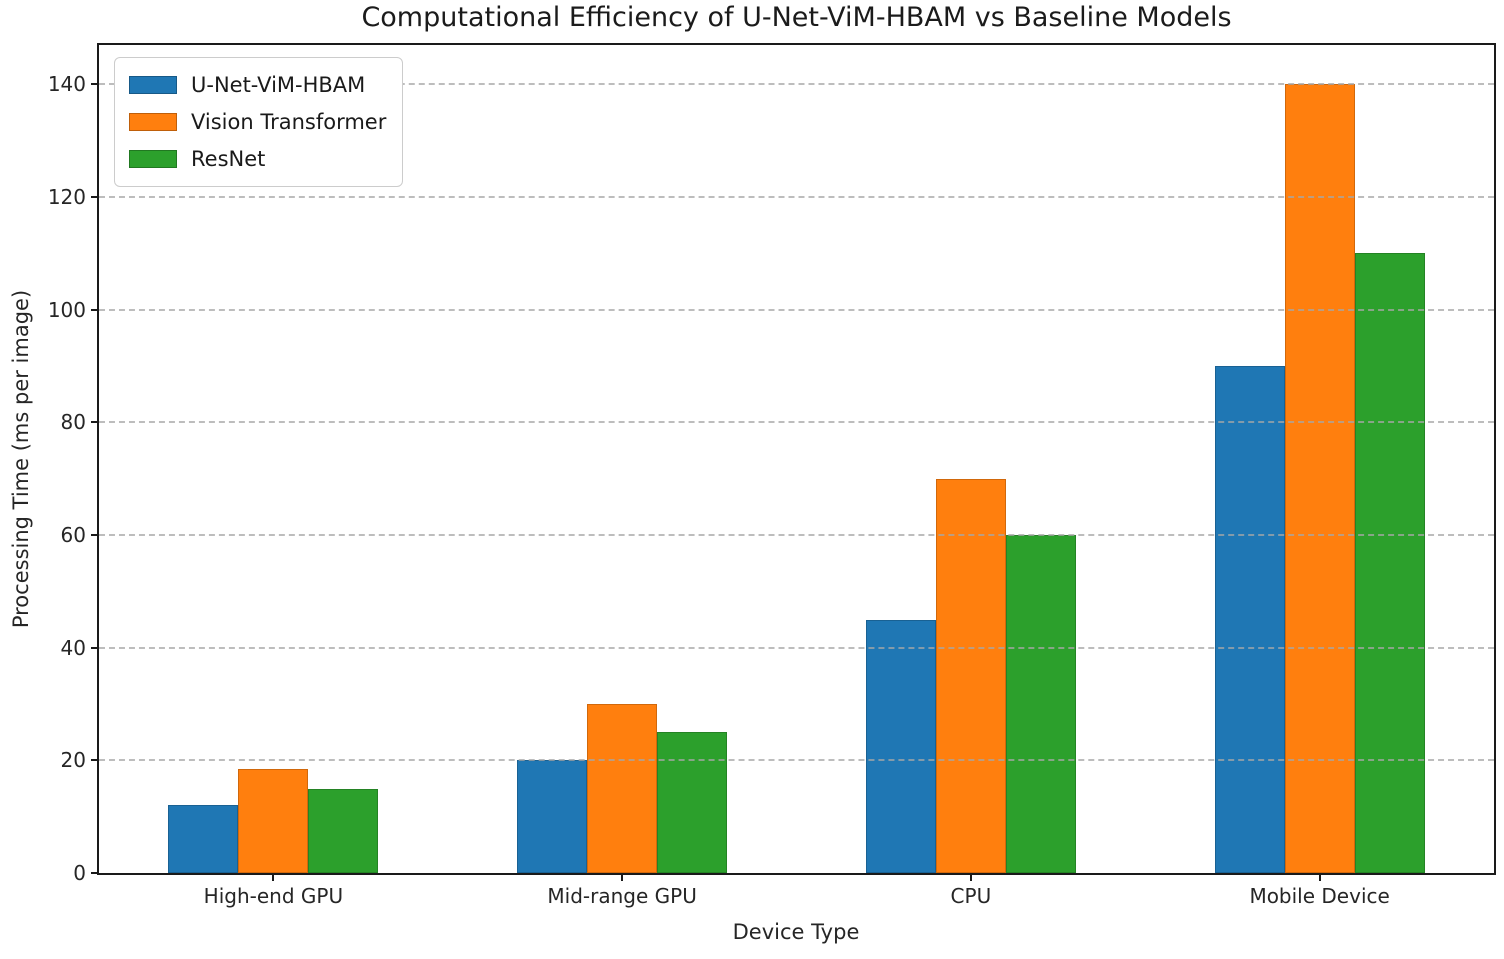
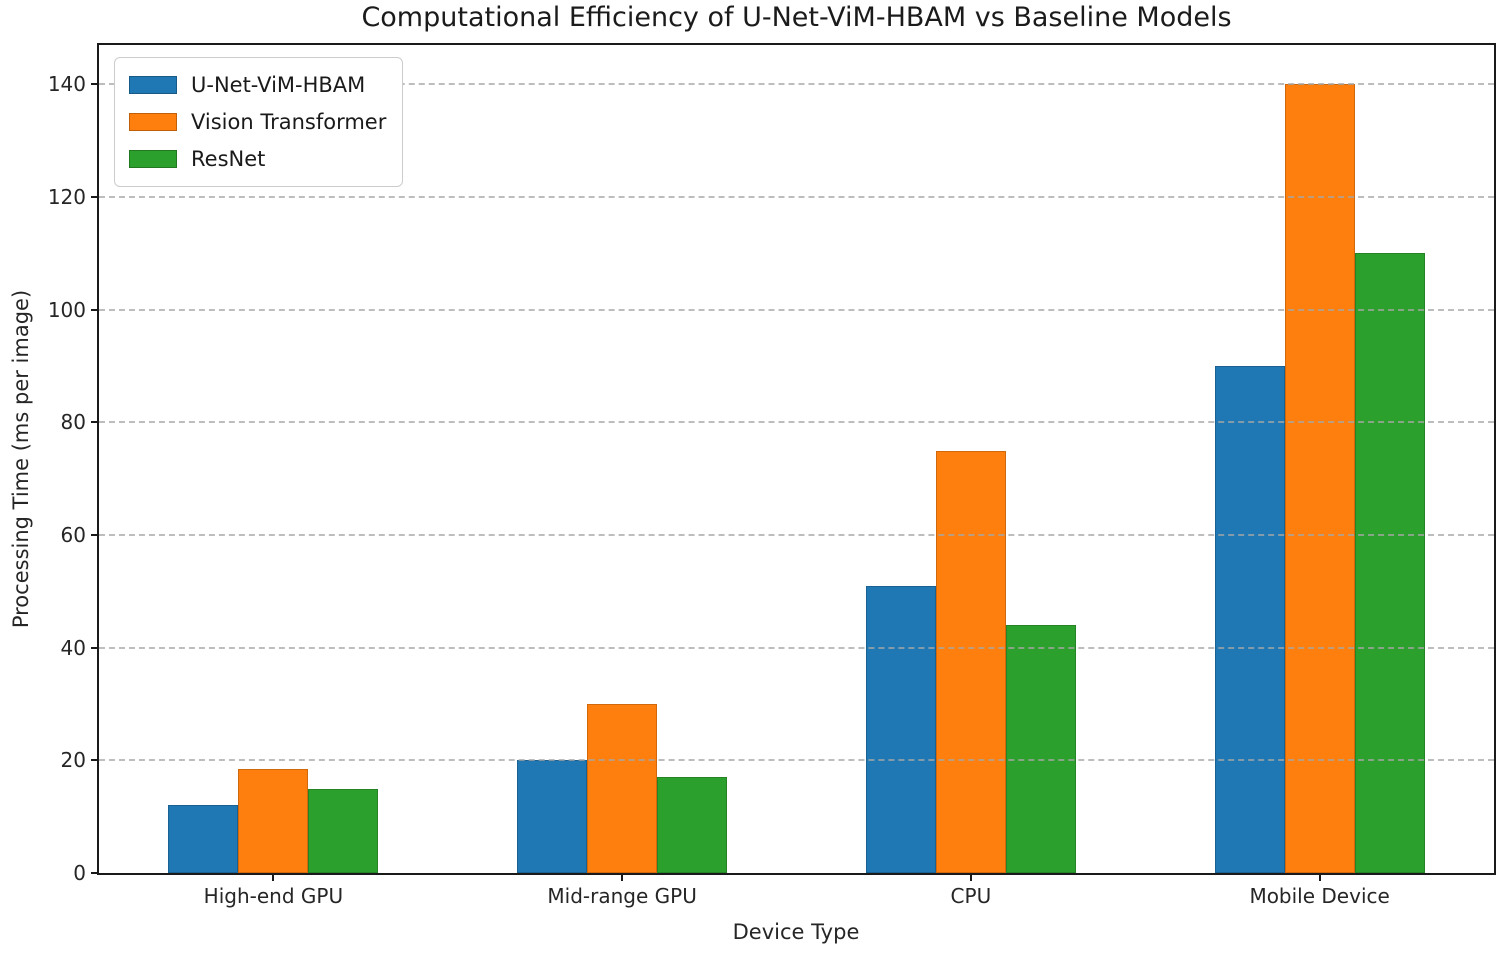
ResNet/Mid-range GPU: 25 -> 17
U-Net-ViM-HBAM/CPU: 45 -> 51
Vision Transformer/CPU: 70 -> 75
ResNet/CPU: 60 -> 44
